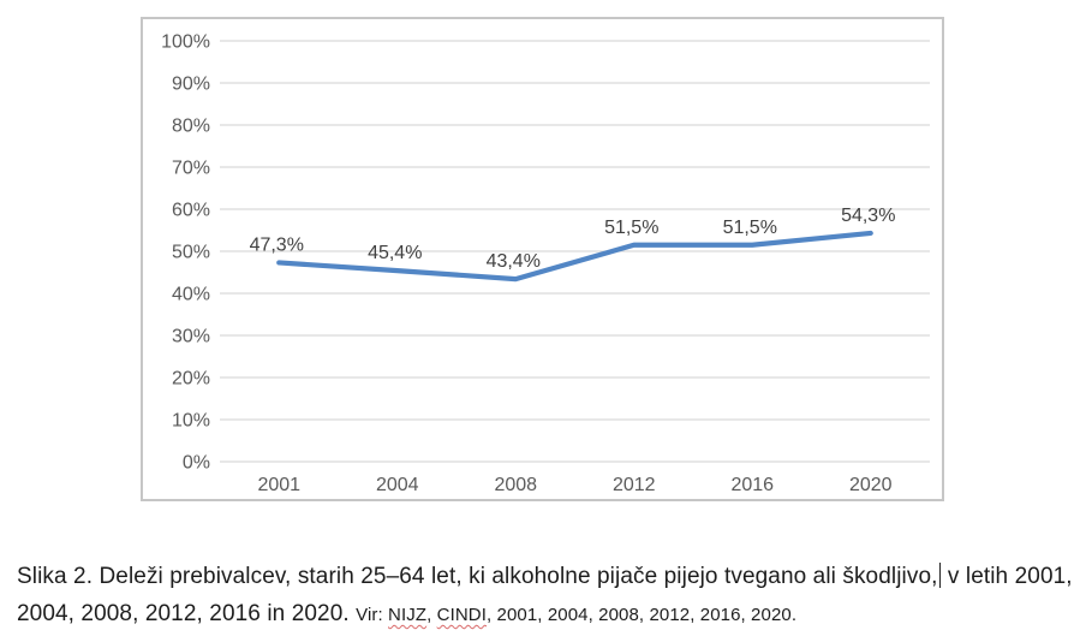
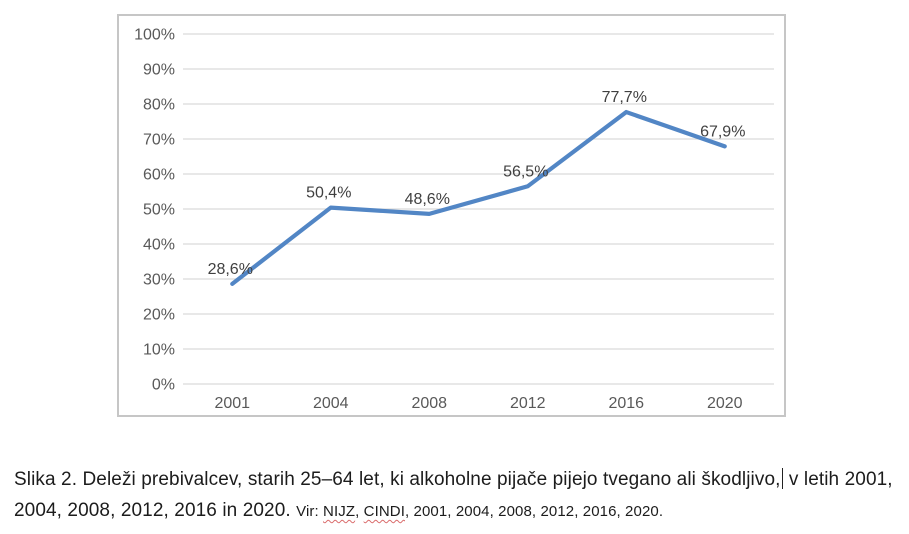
2001: 47,3% -> 28,6%
2004: 45,4% -> 50,4%
2008: 43,4% -> 48,6%
2012: 51,5% -> 56,5%
2016: 51,5% -> 77,7%
2020: 54,3% -> 67,9%
